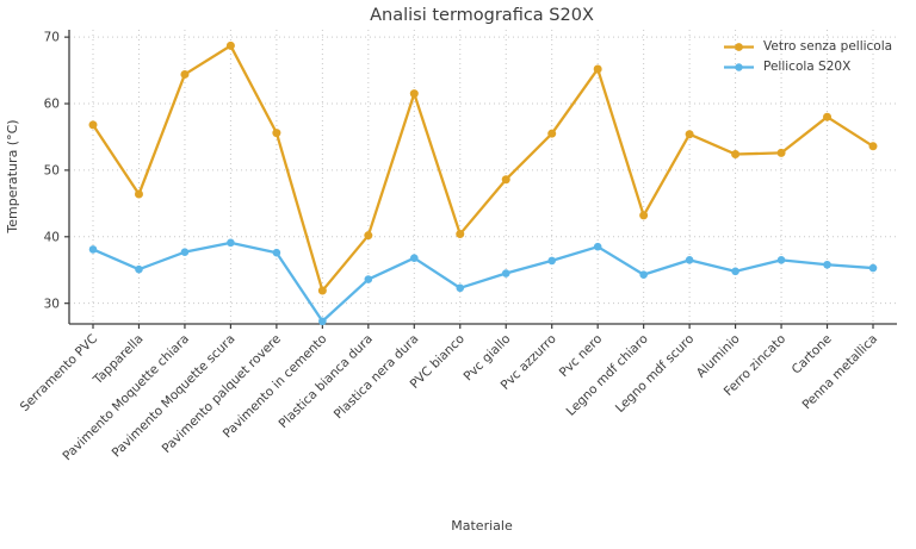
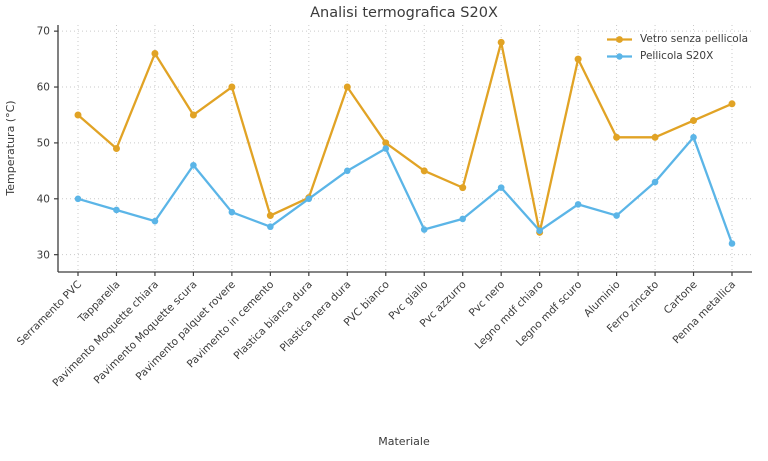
Vetro senza pellicola/Serramento PVC: 57 -> 55
Pellicola S20X/Serramento PVC: 38 -> 40
Vetro senza pellicola/Tapparella: 46 -> 49
Pellicola S20X/Tapparella: 35 -> 38
Vetro senza pellicola/Pavimento Moquette chiara: 64 -> 66
Pellicola S20X/Pavimento Moquette chiara: 38 -> 36
Vetro senza pellicola/Pavimento Moquette scura: 69 -> 55
Pellicola S20X/Pavimento Moquette scura: 39 -> 46
Vetro senza pellicola/Pavimento palquet rovere: 56 -> 60
Vetro senza pellicola/Pavimento in cemento: 32 -> 37
Pellicola S20X/Pavimento in cemento: 27 -> 35
Pellicola S20X/Plastica bianca dura: 34 -> 40
Vetro senza pellicola/Plastica nera dura: 62 -> 60
Pellicola S20X/Plastica nera dura: 37 -> 45
Vetro senza pellicola/PVC bianco: 40 -> 50
Pellicola S20X/PVC bianco: 32 -> 49
Vetro senza pellicola/Pvc giallo: 49 -> 45
Vetro senza pellicola/Pvc azzurro: 56 -> 42
Vetro senza pellicola/Pvc nero: 65 -> 68
Pellicola S20X/Pvc nero: 38 -> 42
Vetro senza pellicola/Legno mdf chiaro: 43 -> 34
Vetro senza pellicola/Legno mdf scuro: 55 -> 65
Pellicola S20X/Legno mdf scuro: 36 -> 39
Vetro senza pellicola/Aluminio: 52 -> 51
Pellicola S20X/Aluminio: 35 -> 37
Vetro senza pellicola/Ferro zincato: 53 -> 51
Pellicola S20X/Ferro zincato: 36 -> 43
Vetro senza pellicola/Cartone: 58 -> 54
Pellicola S20X/Cartone: 36 -> 51
Vetro senza pellicola/Penna metallica: 54 -> 57
Pellicola S20X/Penna metallica: 35 -> 32
